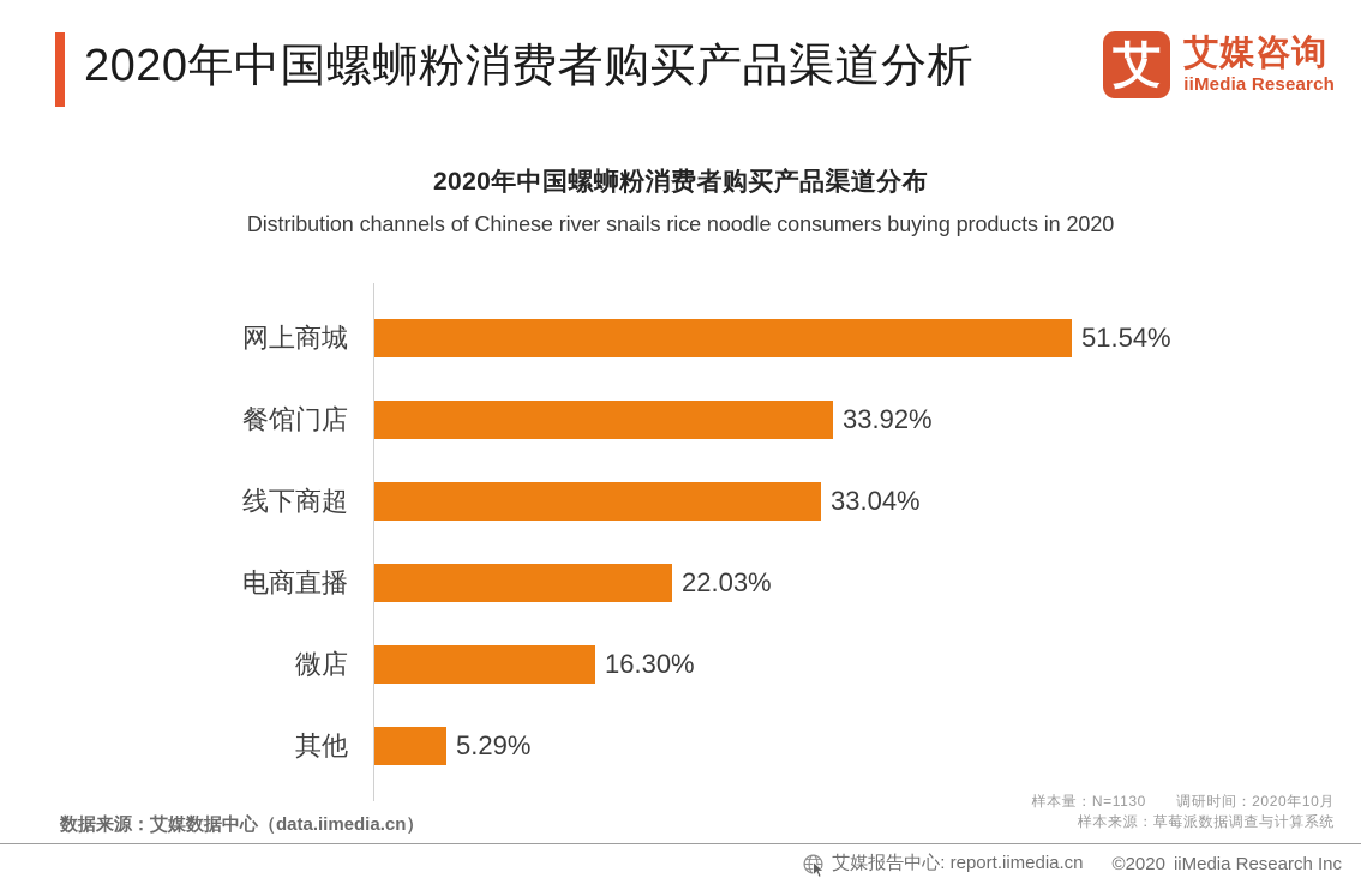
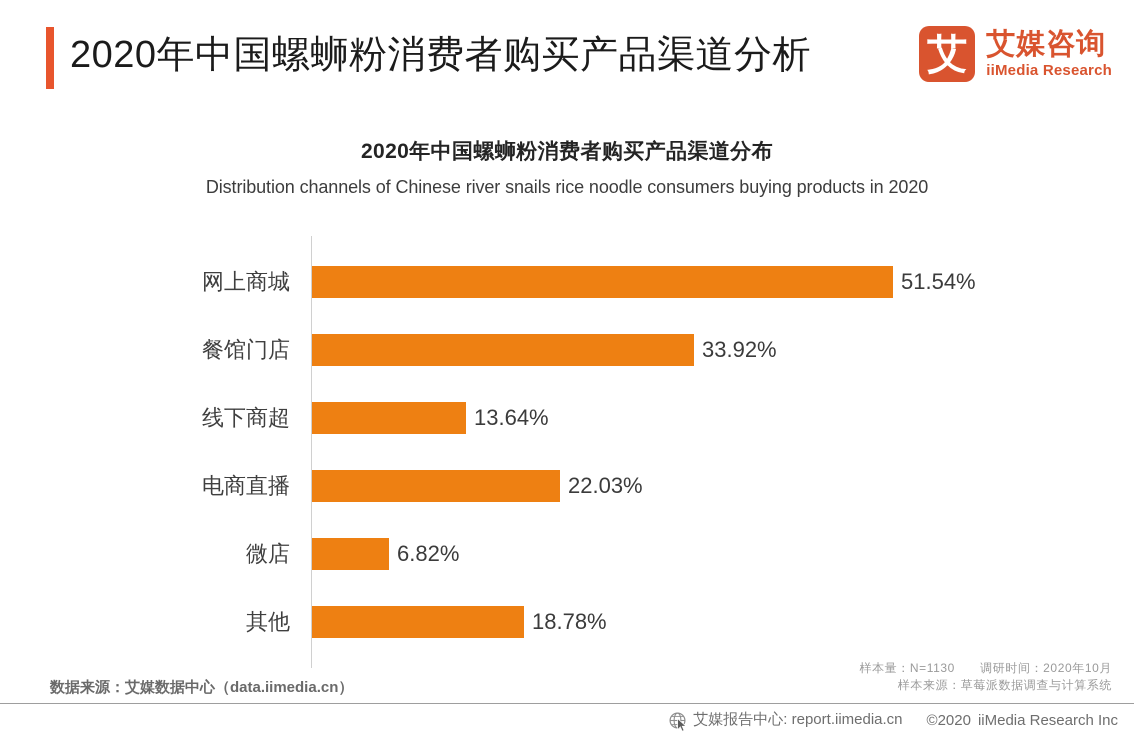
线下商超: 33.04% -> 13.64%
微店: 16.30% -> 6.82%
其他: 5.29% -> 18.78%
